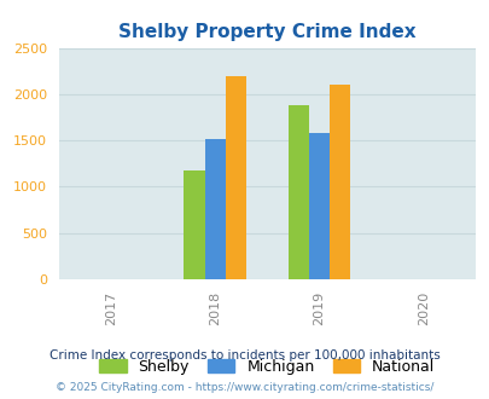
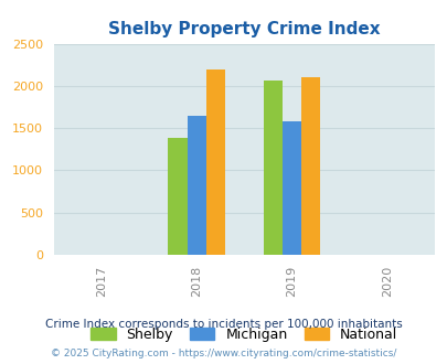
Shelby/2018: 1180 -> 1390
Michigan/2018: 1520 -> 1640
Shelby/2019: 1880 -> 2060
